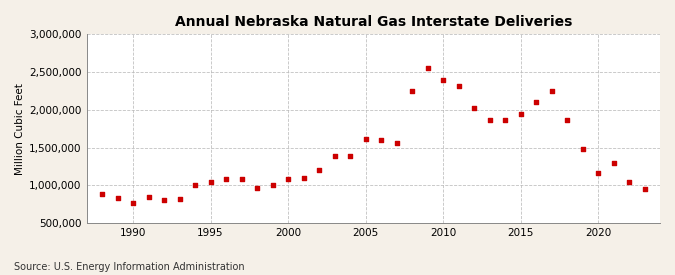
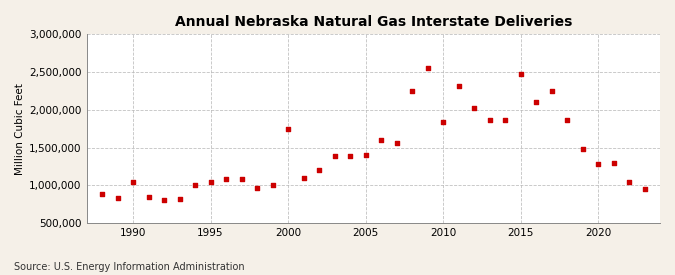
1990: 770,000 -> 1,040,000
2000: 1,080,000 -> 1,740,000
2005: 1,620,000 -> 1,400,000
2010: 2,390,000 -> 1,840,000
2015: 1,940,000 -> 2,480,000
2020: 1,160,000 -> 1,280,000
